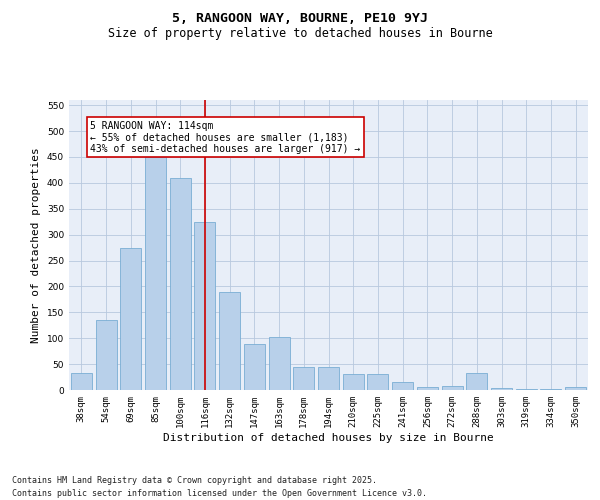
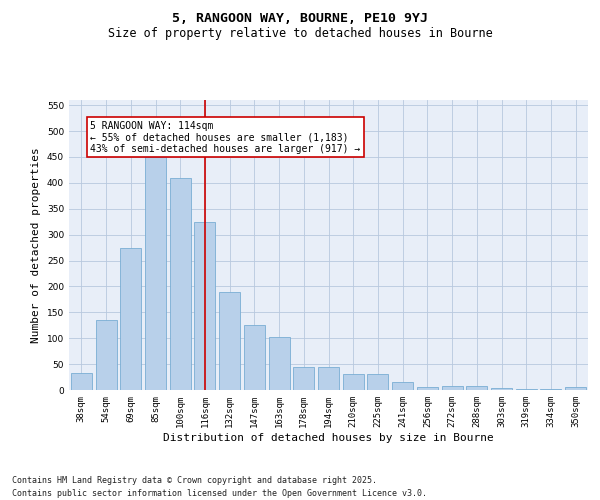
147sqm: 88 -> 125
288sqm: 32 -> 8
